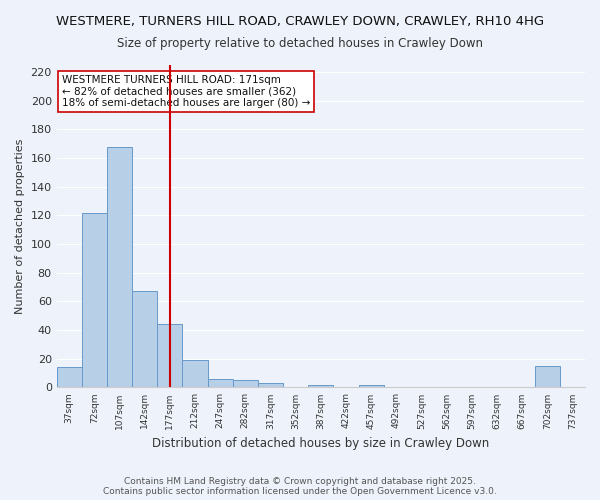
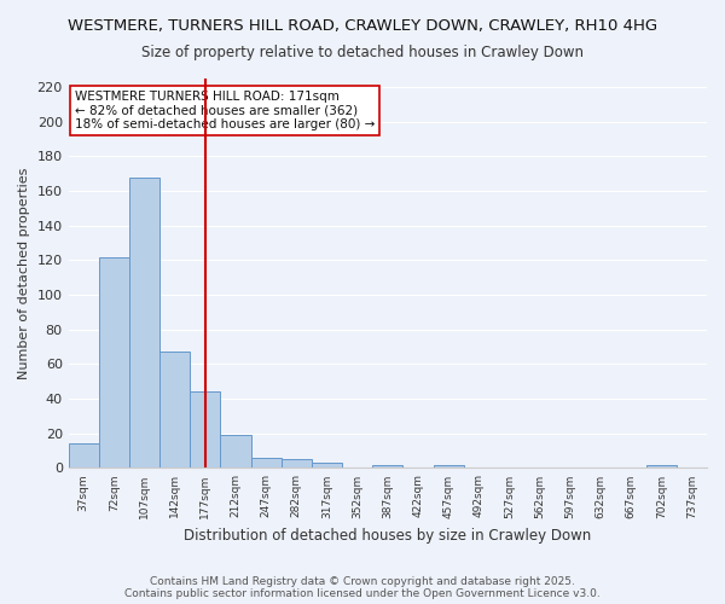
702sqm: 15 -> 2
